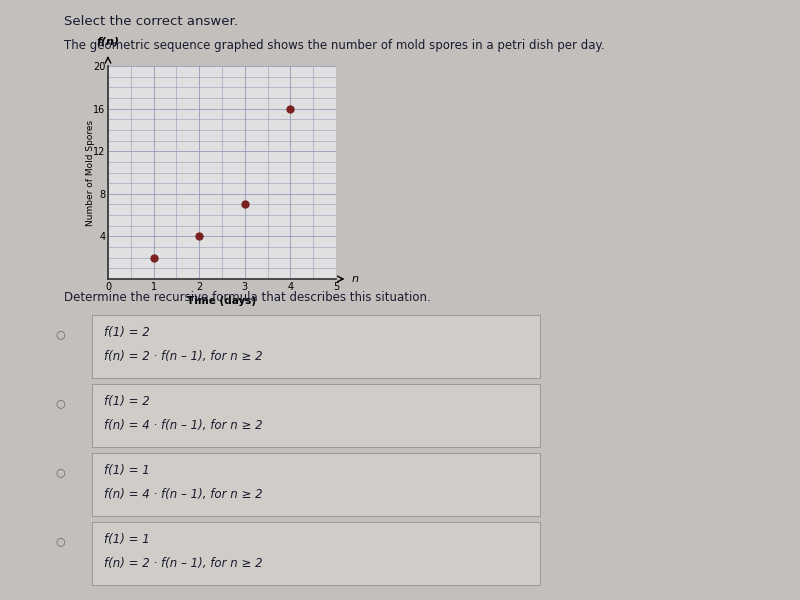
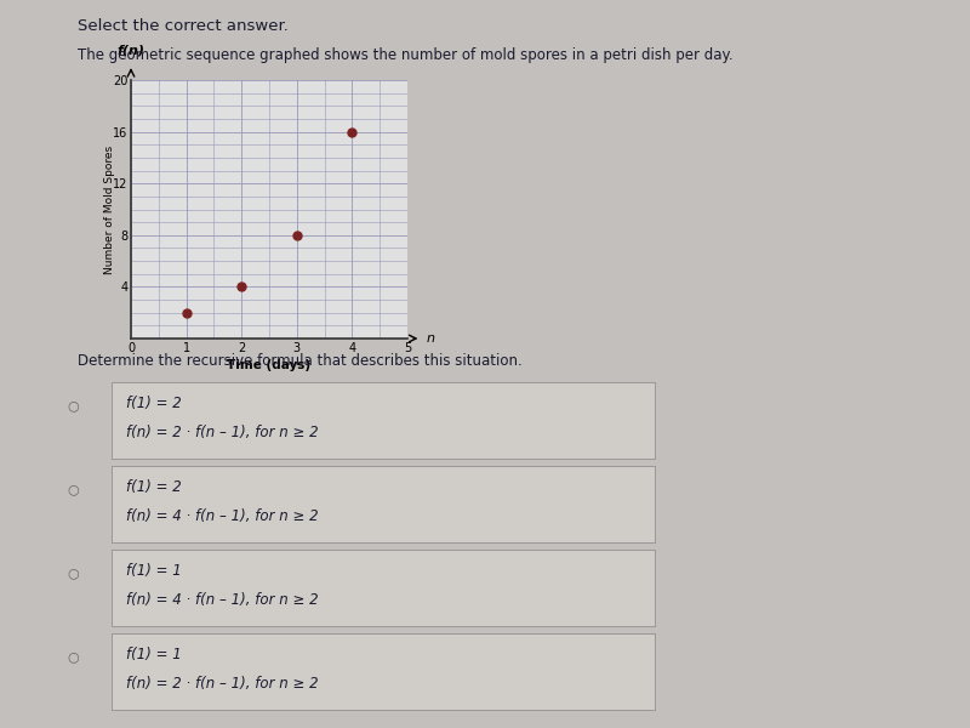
3: 7 -> 8
